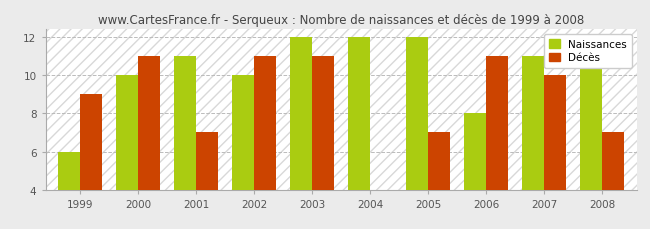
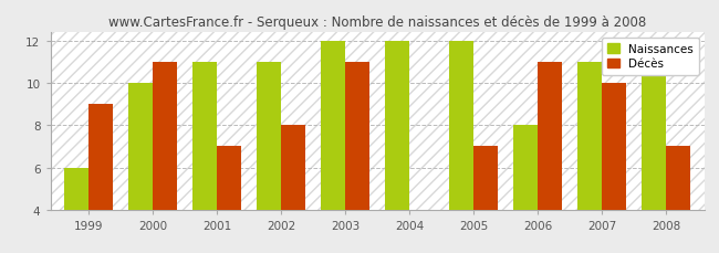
Naissances/2002: 10 -> 11
Décès/2002: 11 -> 8
